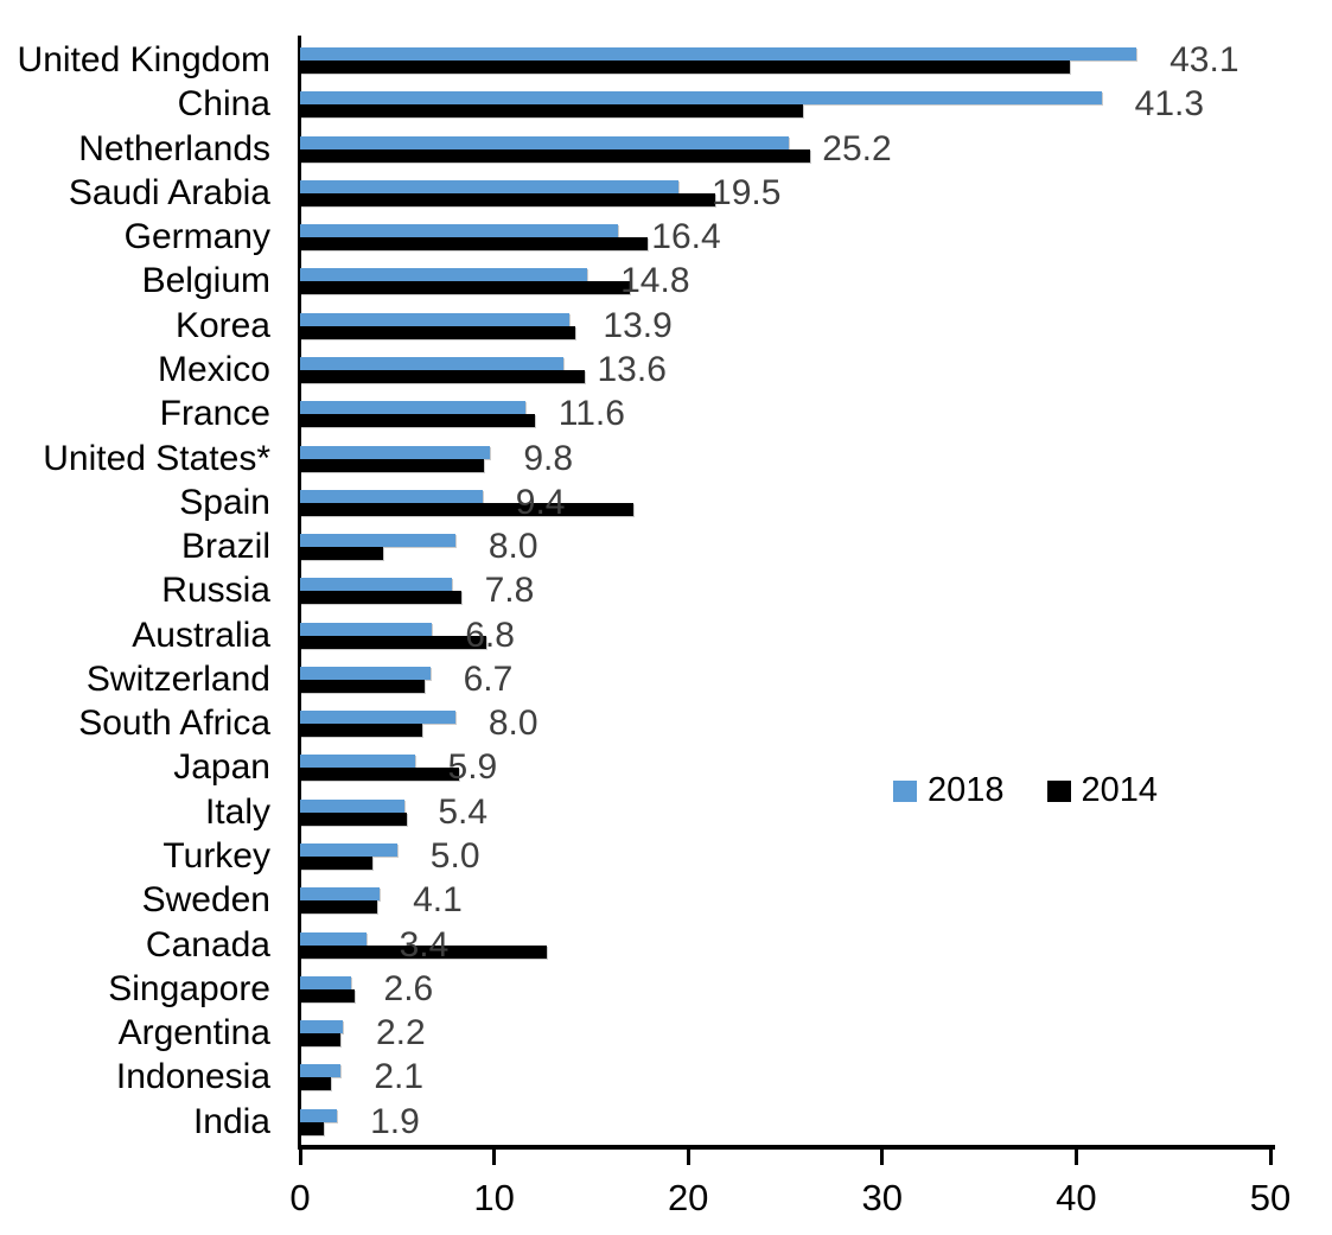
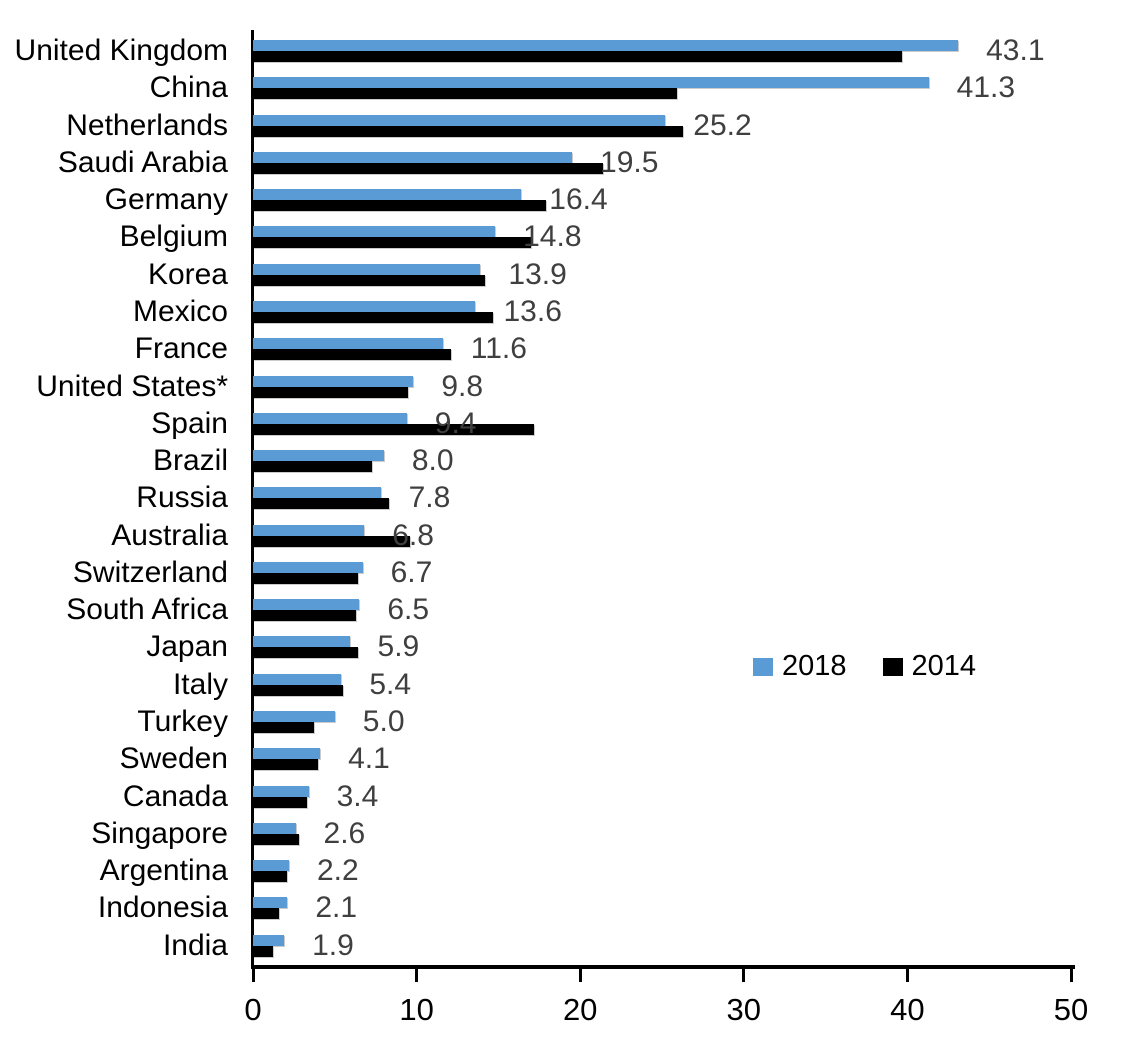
2014/Brazil: 4.3 -> 7.3
2018/South Africa: 8.0 -> 6.5
2014/Japan: 8.2 -> 6.4
2014/Canada: 12.7 -> 3.3
